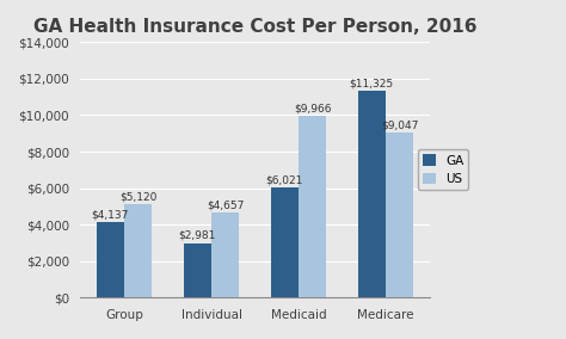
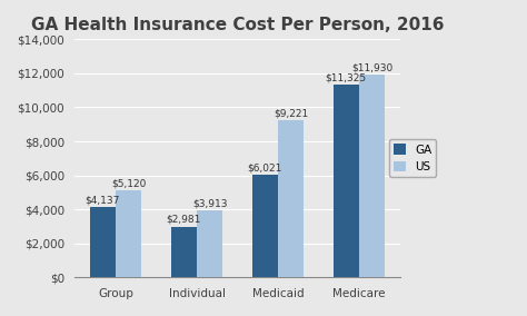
US/Individual: $4,657 -> $3,913
US/Medicaid: $9,966 -> $9,221
US/Medicare: $9,047 -> $11,930
